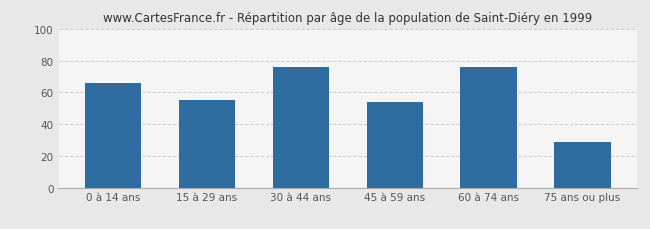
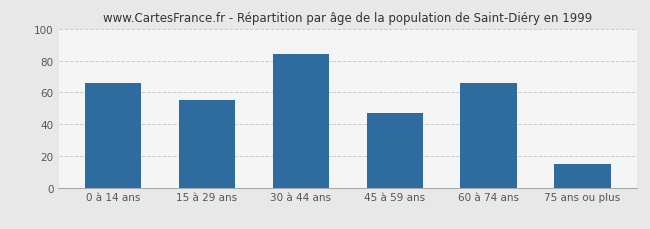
30 à 44 ans: 76 -> 84
45 à 59 ans: 54 -> 47
60 à 74 ans: 76 -> 66
75 ans ou plus: 29 -> 15
